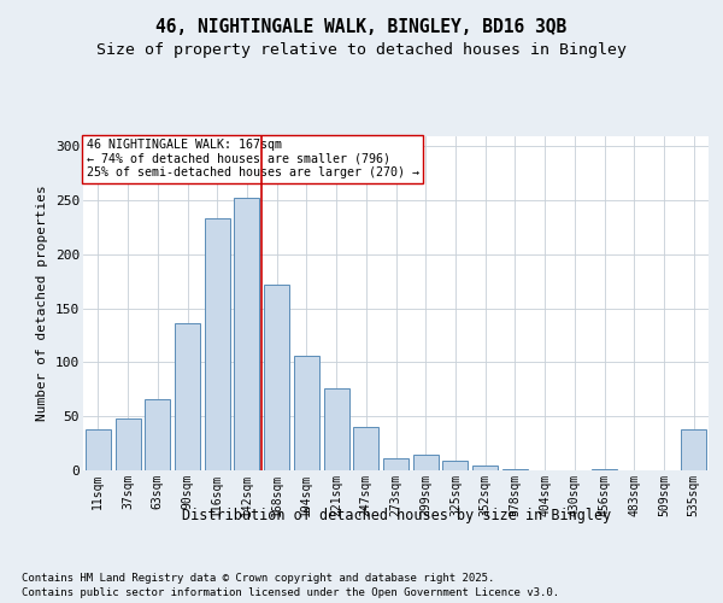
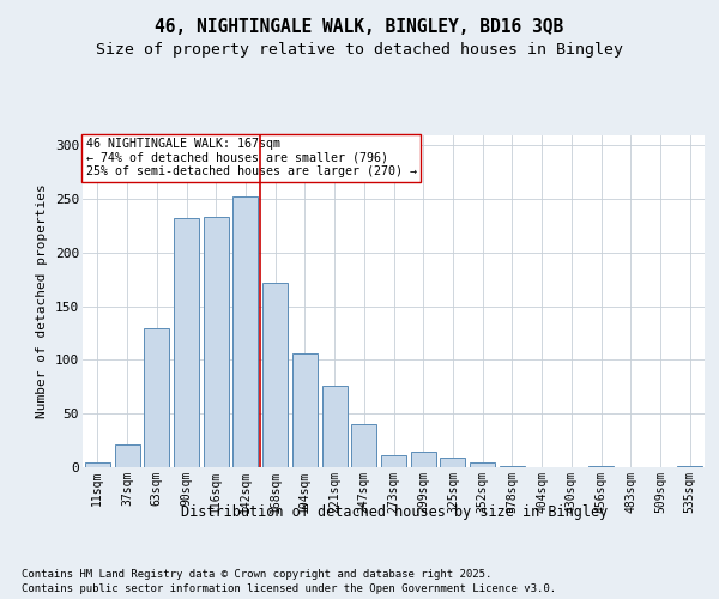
11sqm: 38 -> 4
37sqm: 48 -> 21
63sqm: 66 -> 130
90sqm: 136 -> 232
535sqm: 38 -> 1
